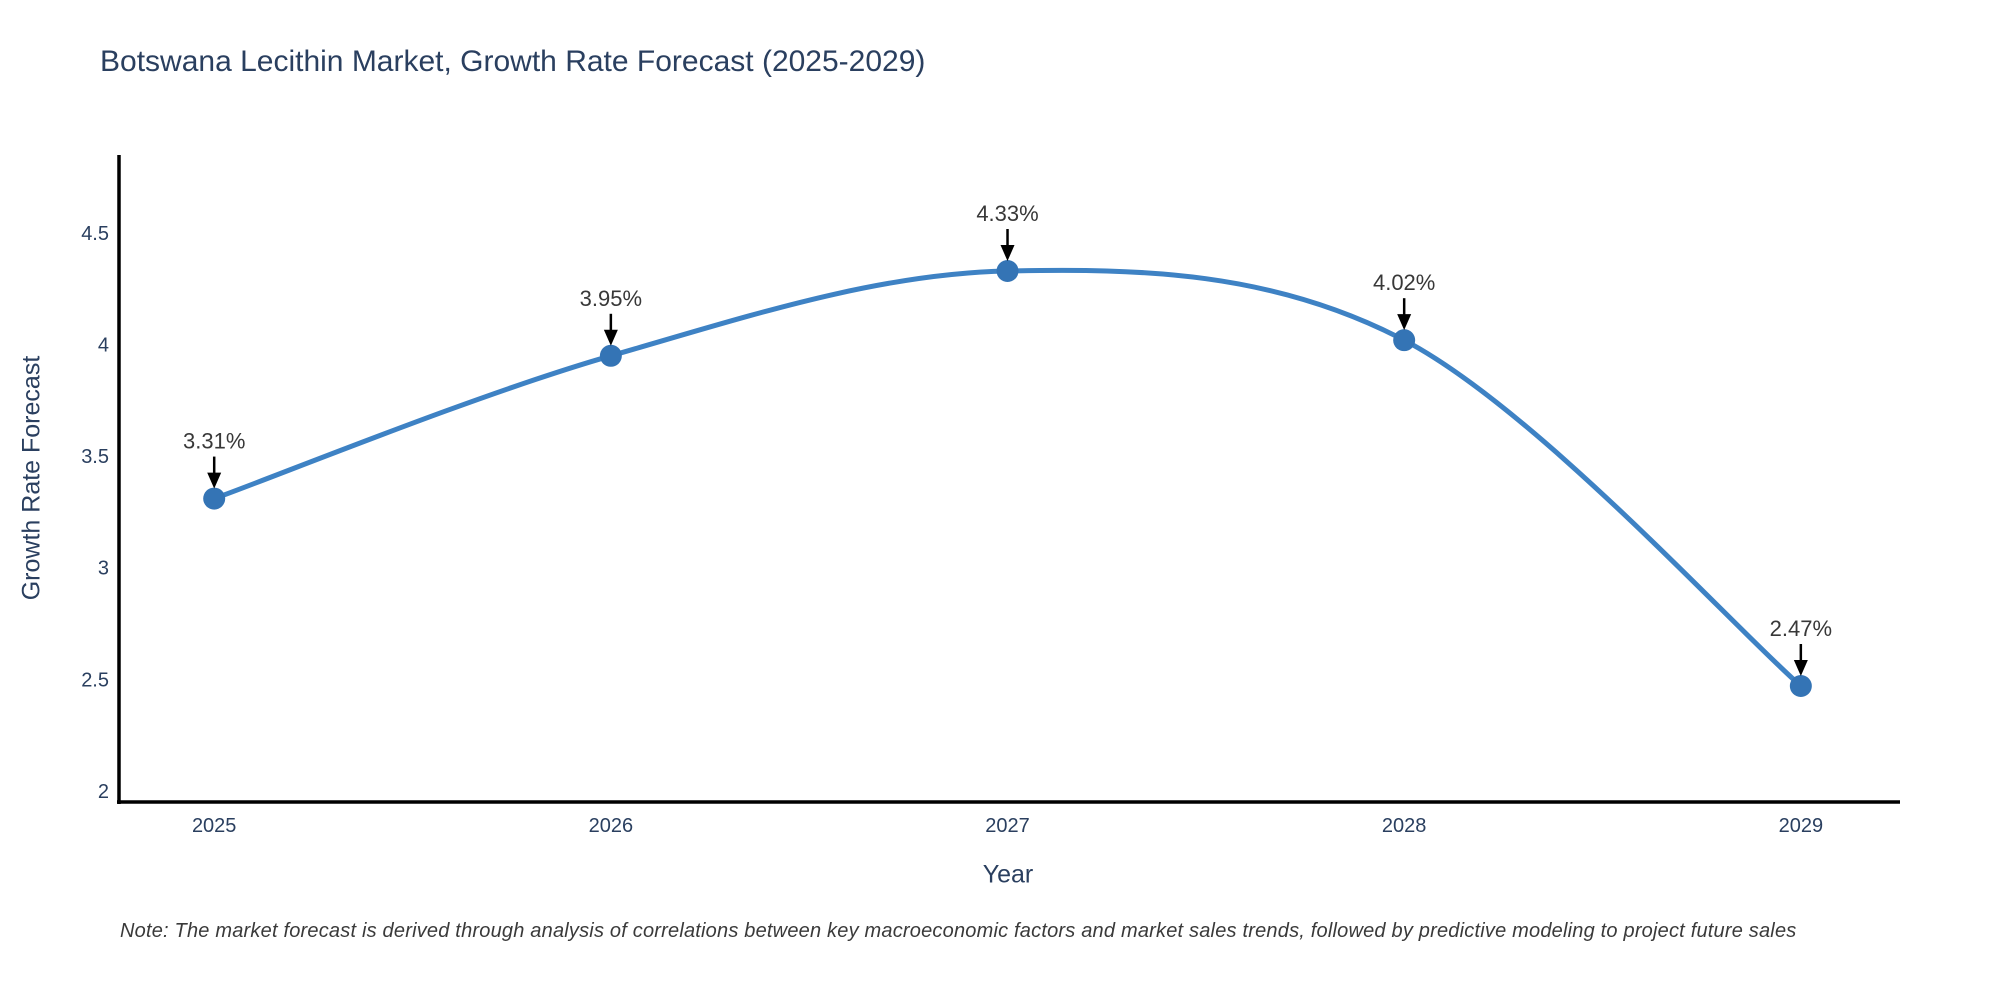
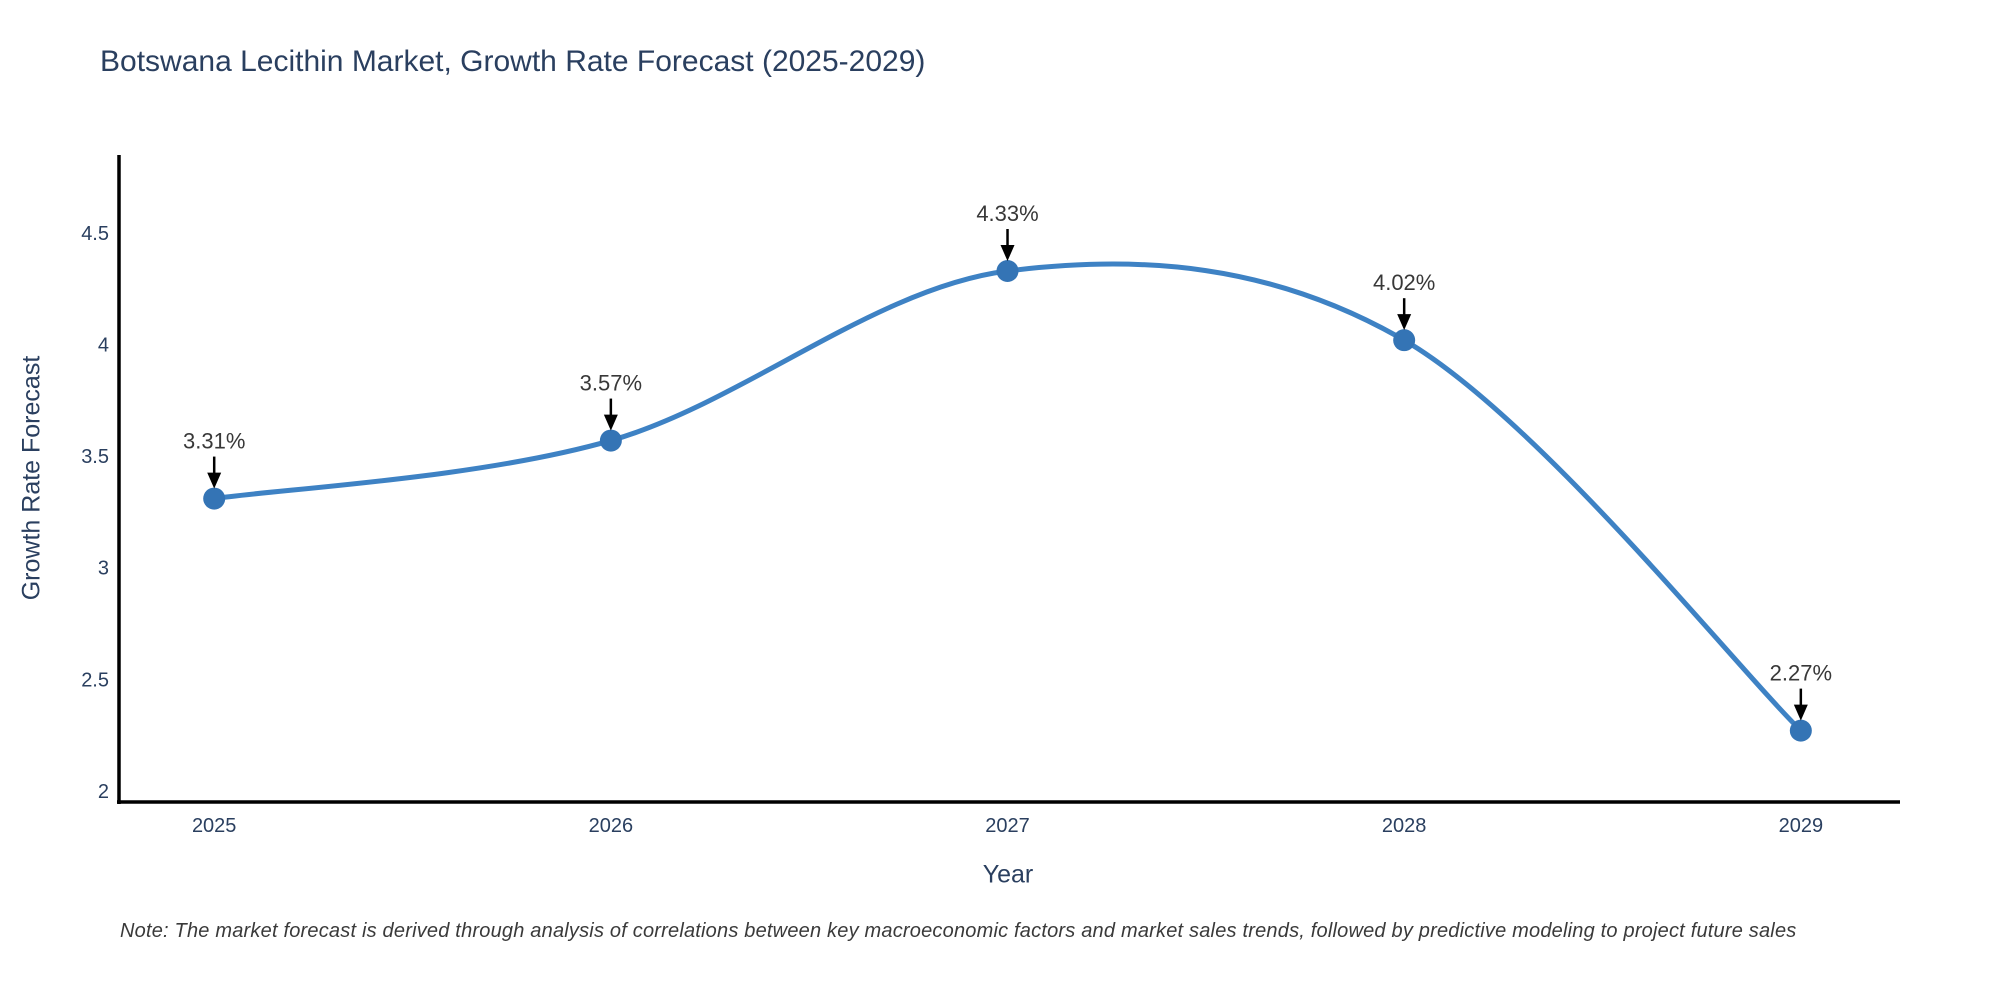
2026: 3.95% -> 3.57%
2029: 2.47% -> 2.27%
